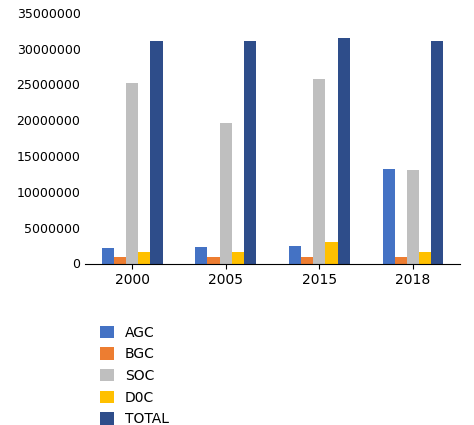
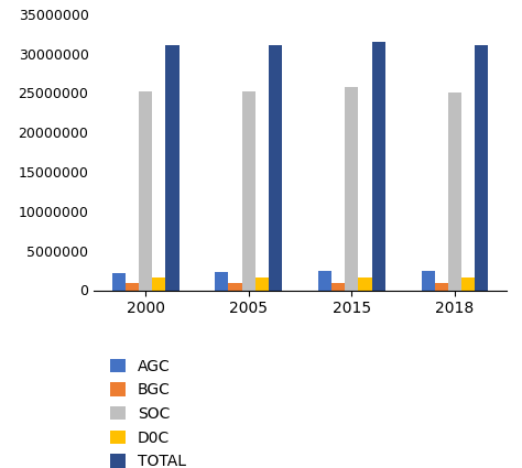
SOC/2005: 19600000 -> 25200000
D0C/2015: 3000000 -> 1600000
AGC/2018: 13200000 -> 2400000
SOC/2018: 13000000 -> 25100000
